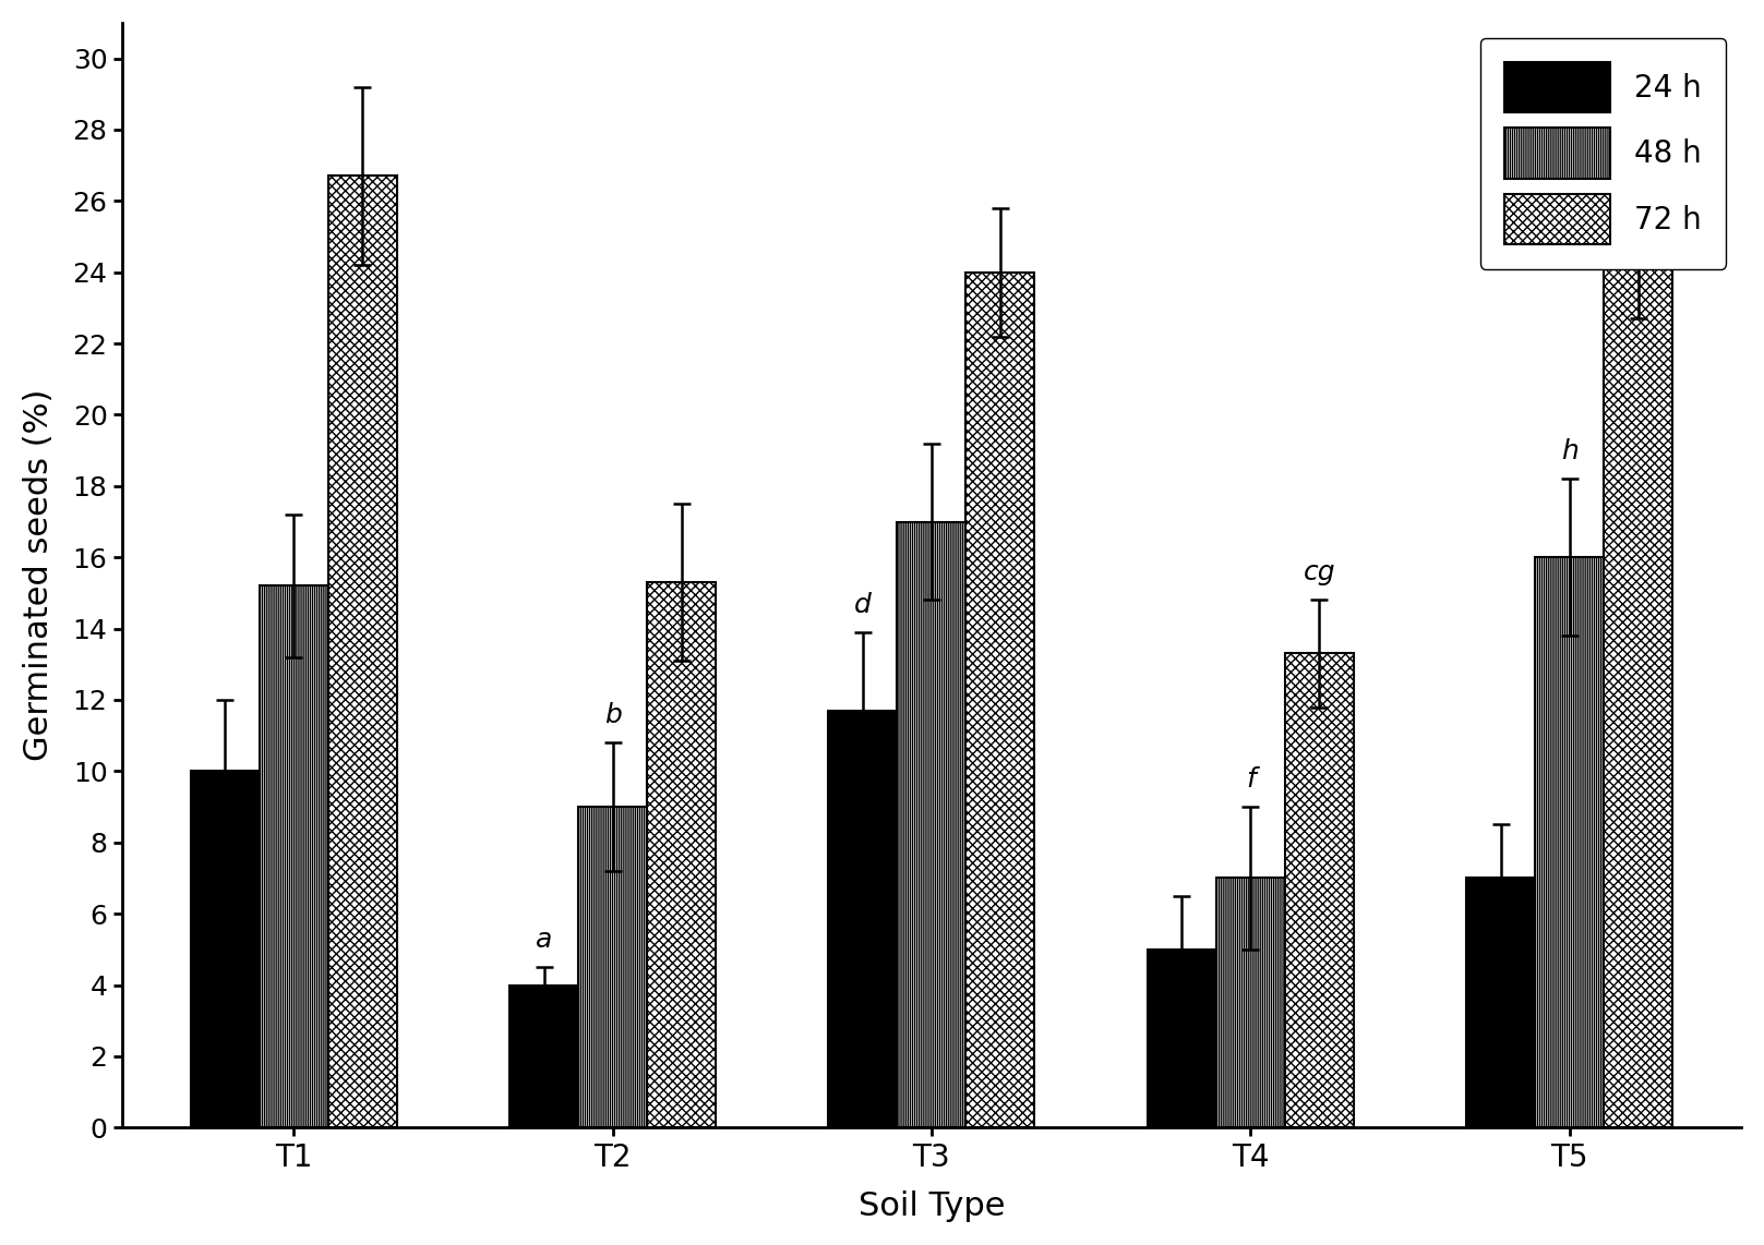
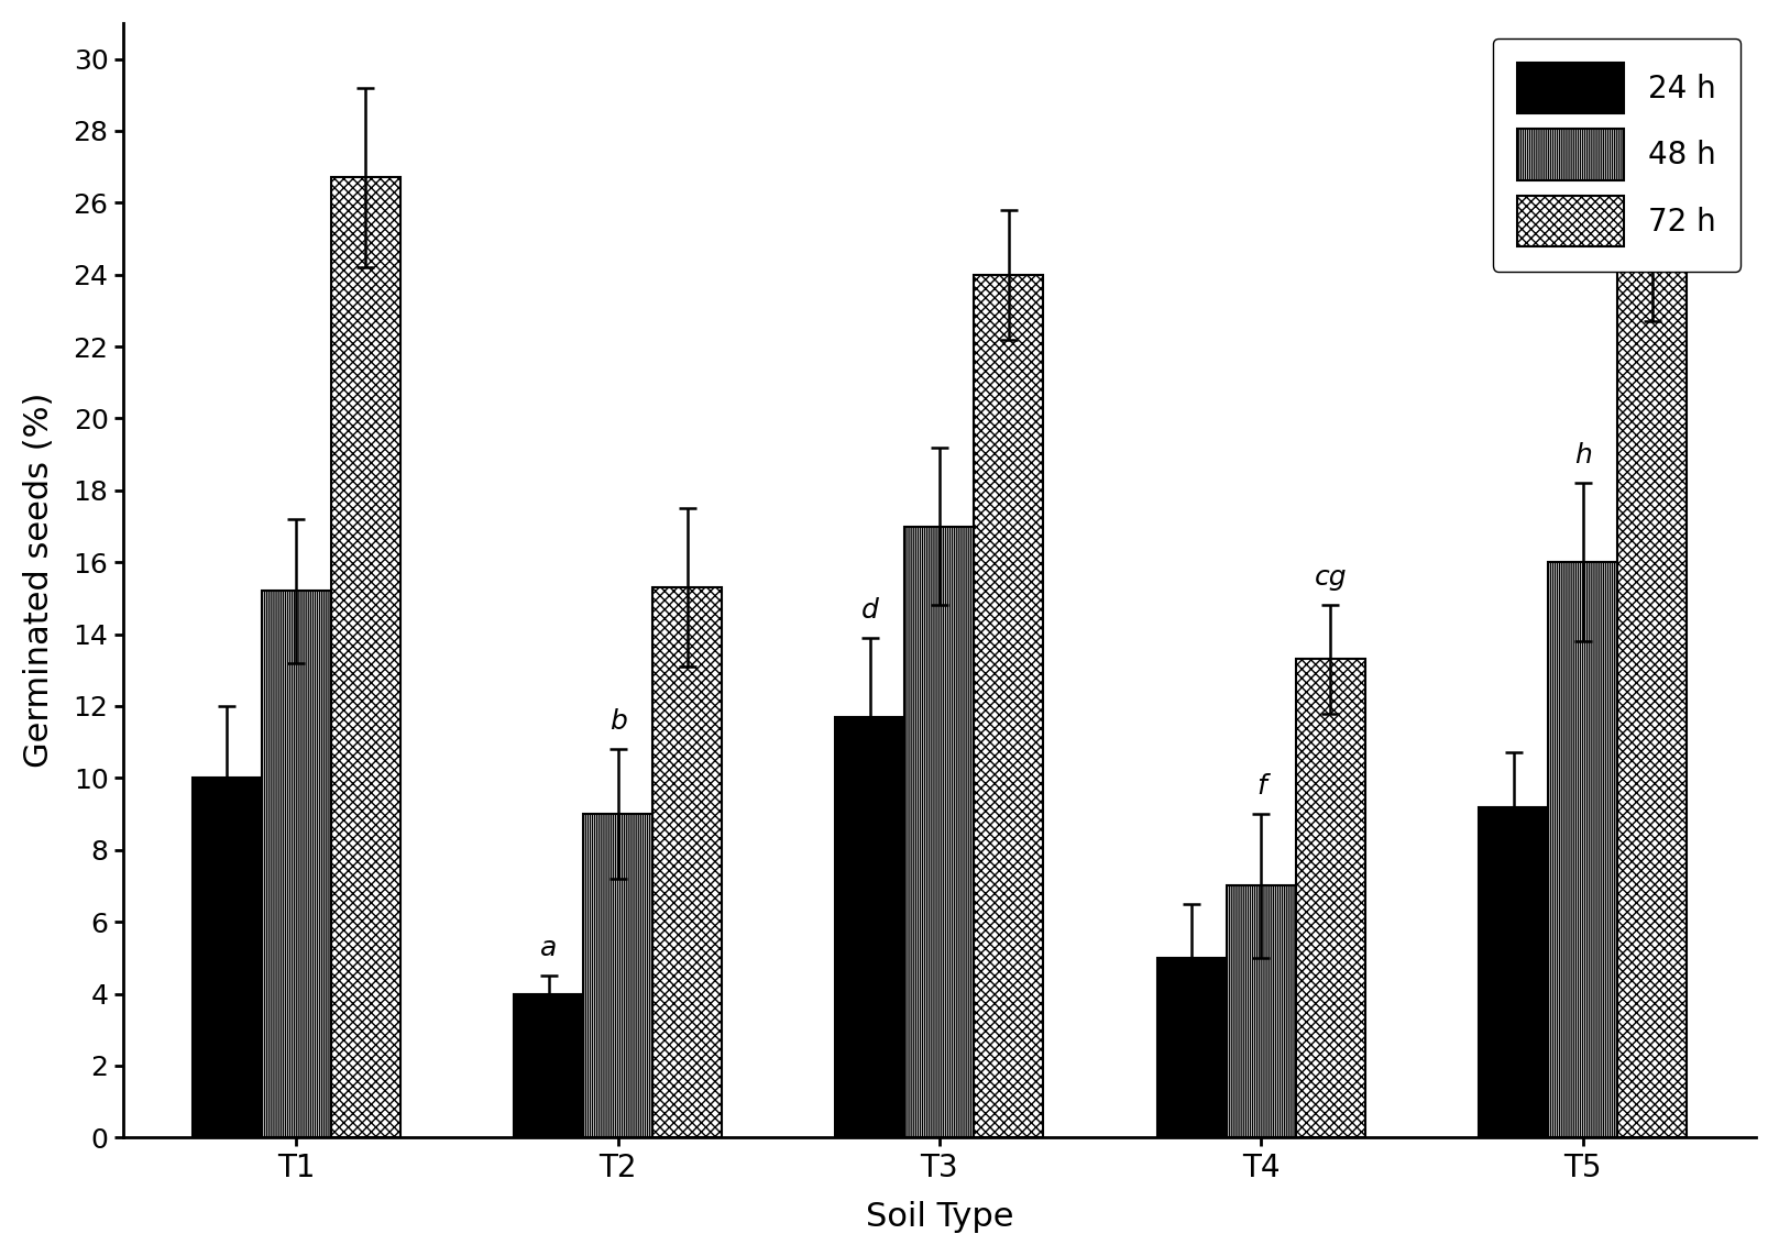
24 h/T5: 7.0 -> 9.2
